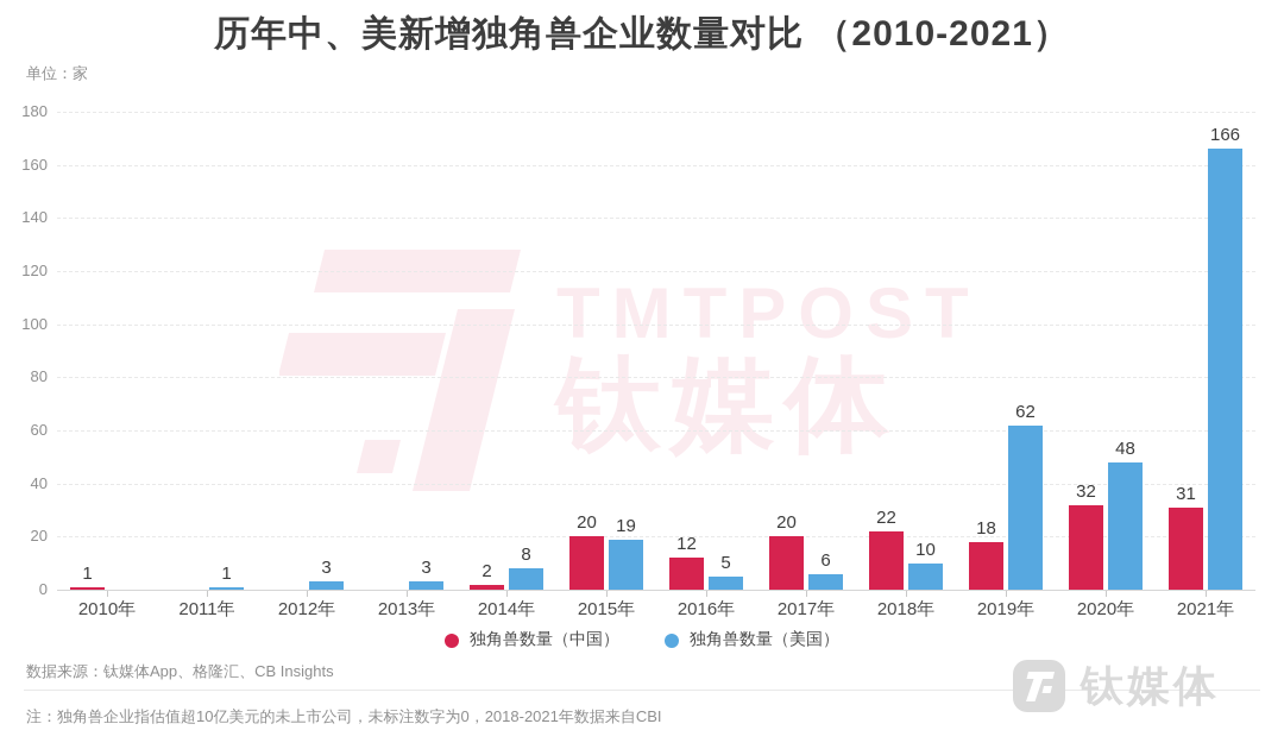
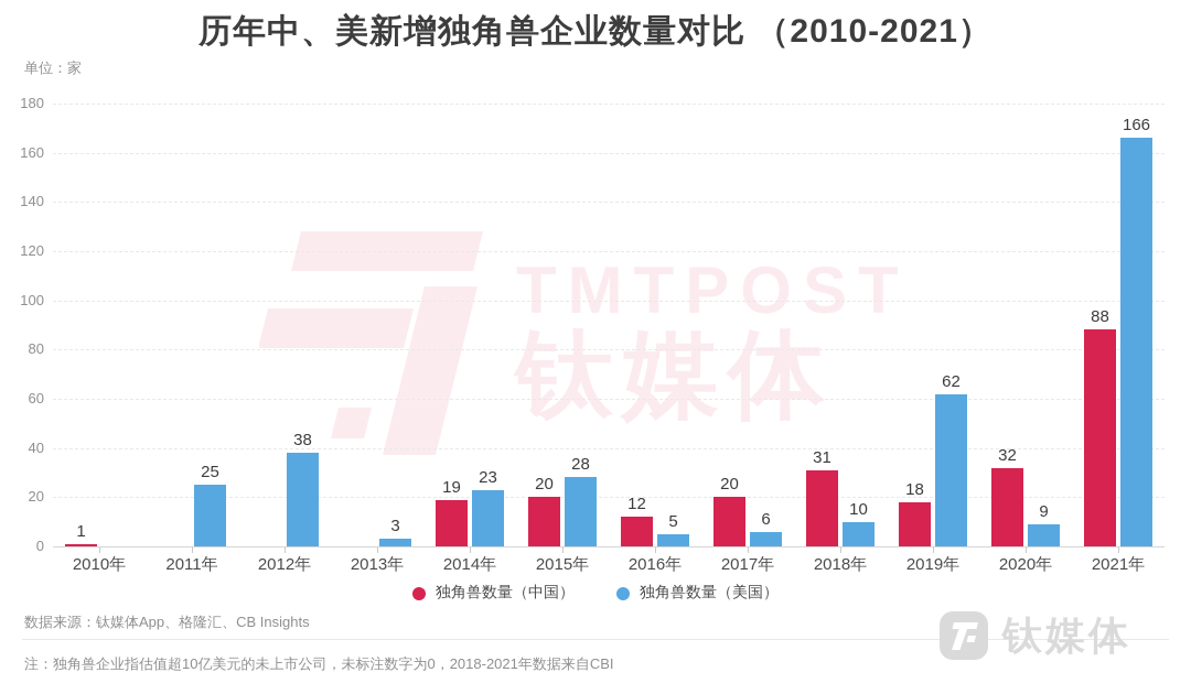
独角兽数量（美国）/2011年: 1 -> 25
独角兽数量（美国）/2012年: 3 -> 38
独角兽数量（中国）/2014年: 2 -> 19
独角兽数量（美国）/2014年: 8 -> 23
独角兽数量（美国）/2015年: 19 -> 28
独角兽数量（中国）/2018年: 22 -> 31
独角兽数量（美国）/2020年: 48 -> 9
独角兽数量（中国）/2021年: 31 -> 88
